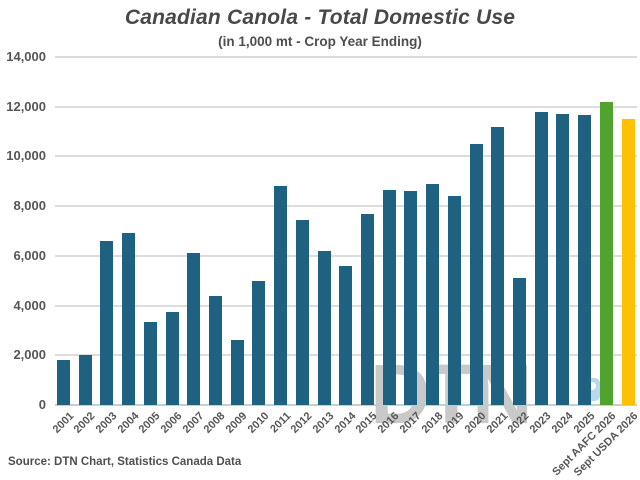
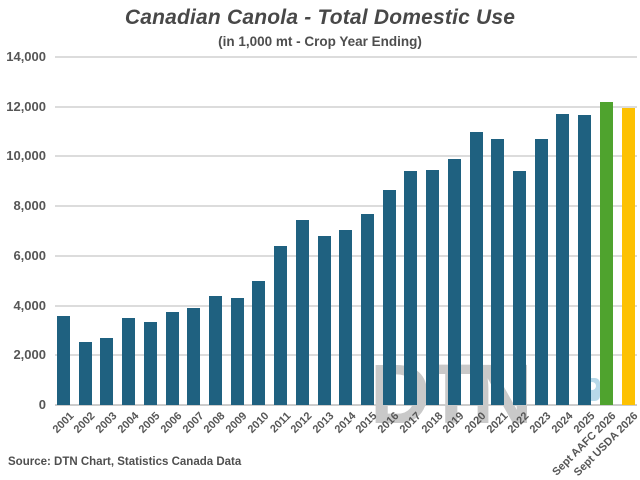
2001: 1800 -> 3600
2002: 2000 -> 2600
2003: 6600 -> 2700
2004: 6900 -> 3500
2007: 6100 -> 3900
2009: 2600 -> 4300
2011: 8800 -> 6400
2013: 6200 -> 6800
2014: 5600 -> 7000
2017: 8600 -> 9400
2018: 8900 -> 9400
2019: 8400 -> 9900
2020: 10500 -> 11000
2021: 11200 -> 10700
2022: 5100 -> 9400
2023: 11800 -> 10700
Sept USDA 2026: 11500 -> 12000
